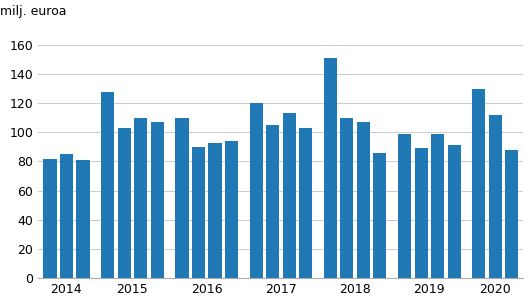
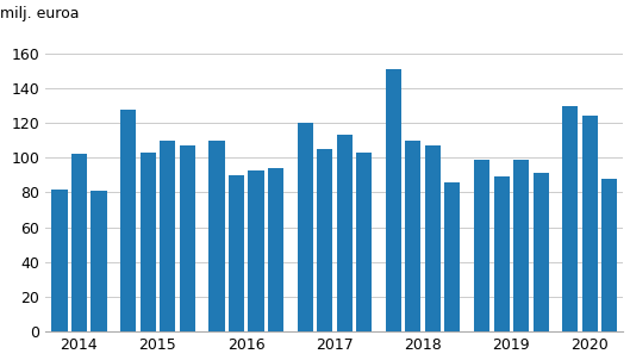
2014: 85 -> 102
2020: 112 -> 124
